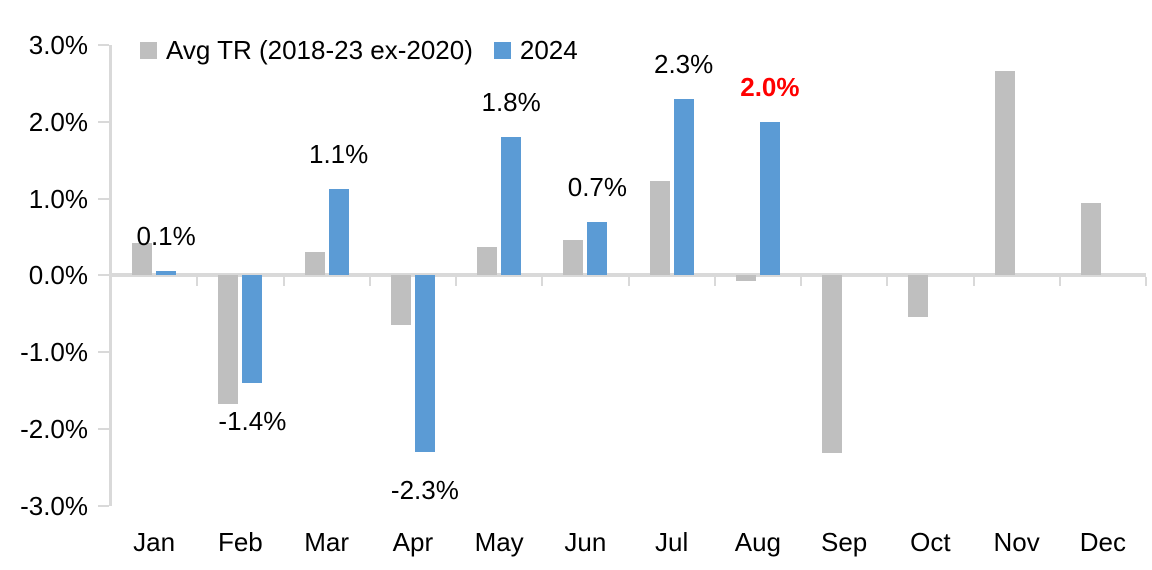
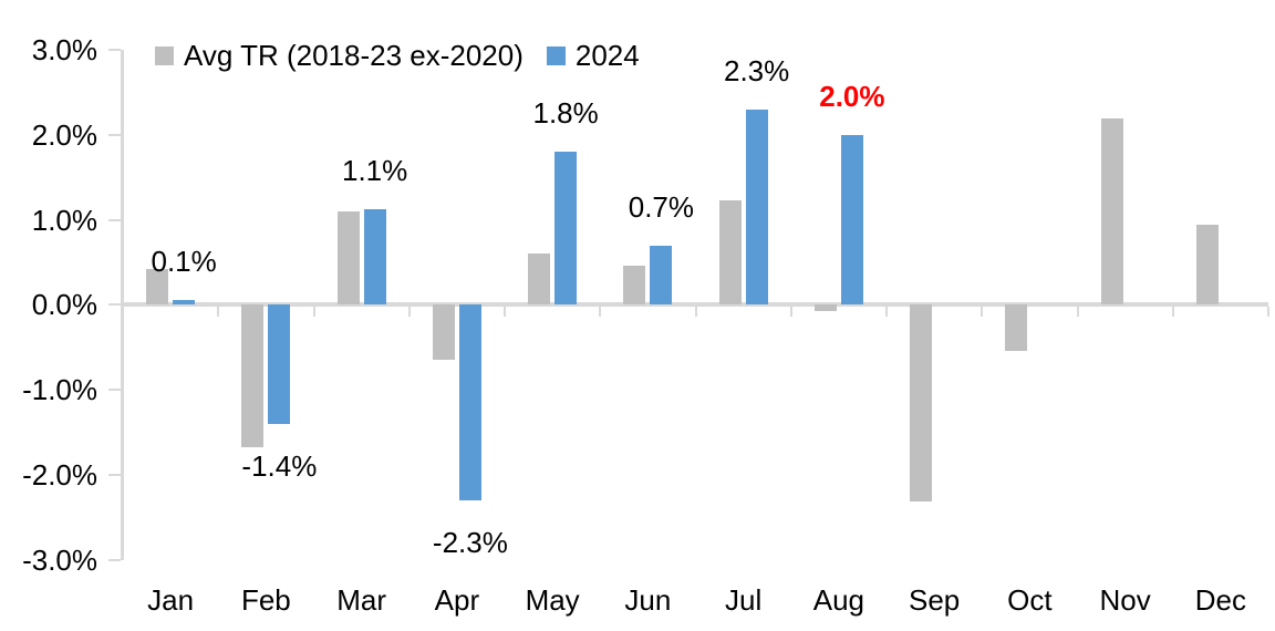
Avg TR (2018-23 ex-2020)/Mar: 0.3% -> 1.1%
Avg TR (2018-23 ex-2020)/May: 0.4% -> 0.6%
Avg TR (2018-23 ex-2020)/Nov: 2.7% -> 2.2%
